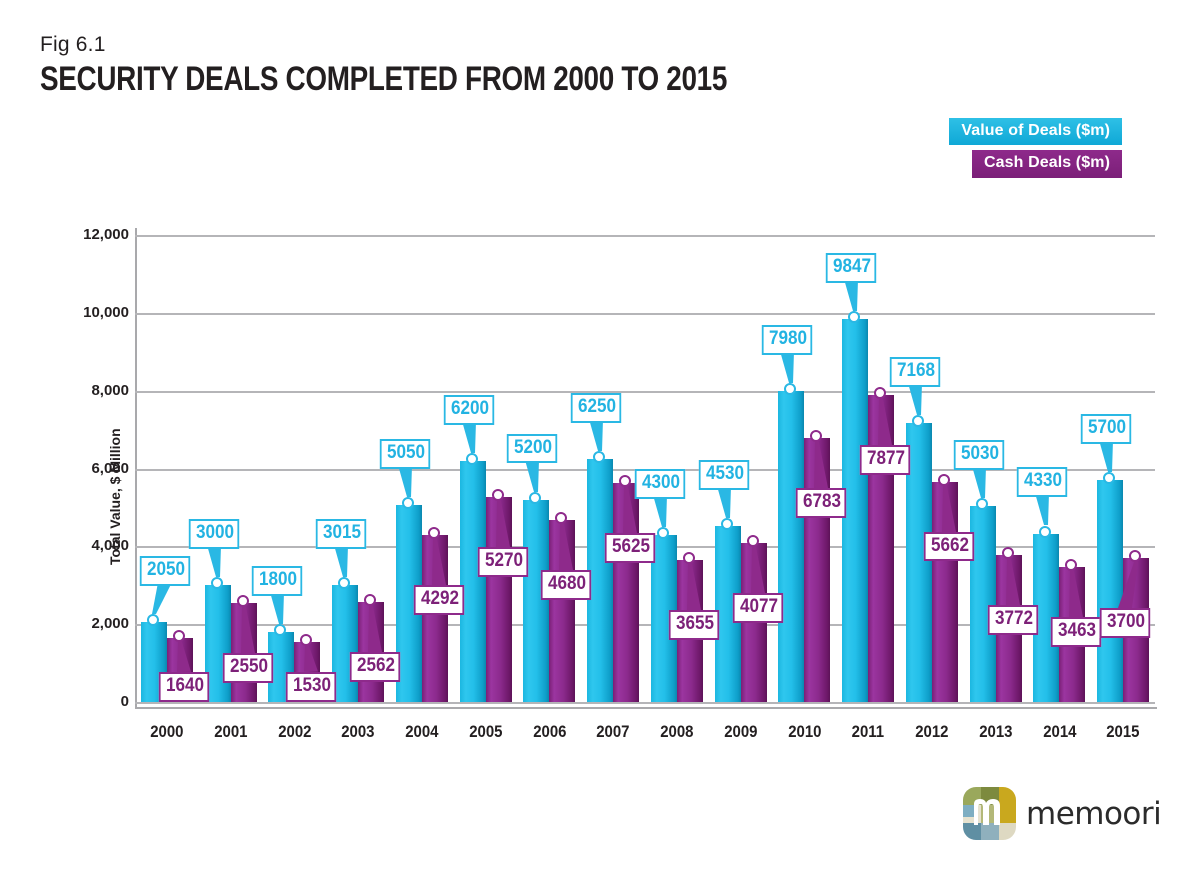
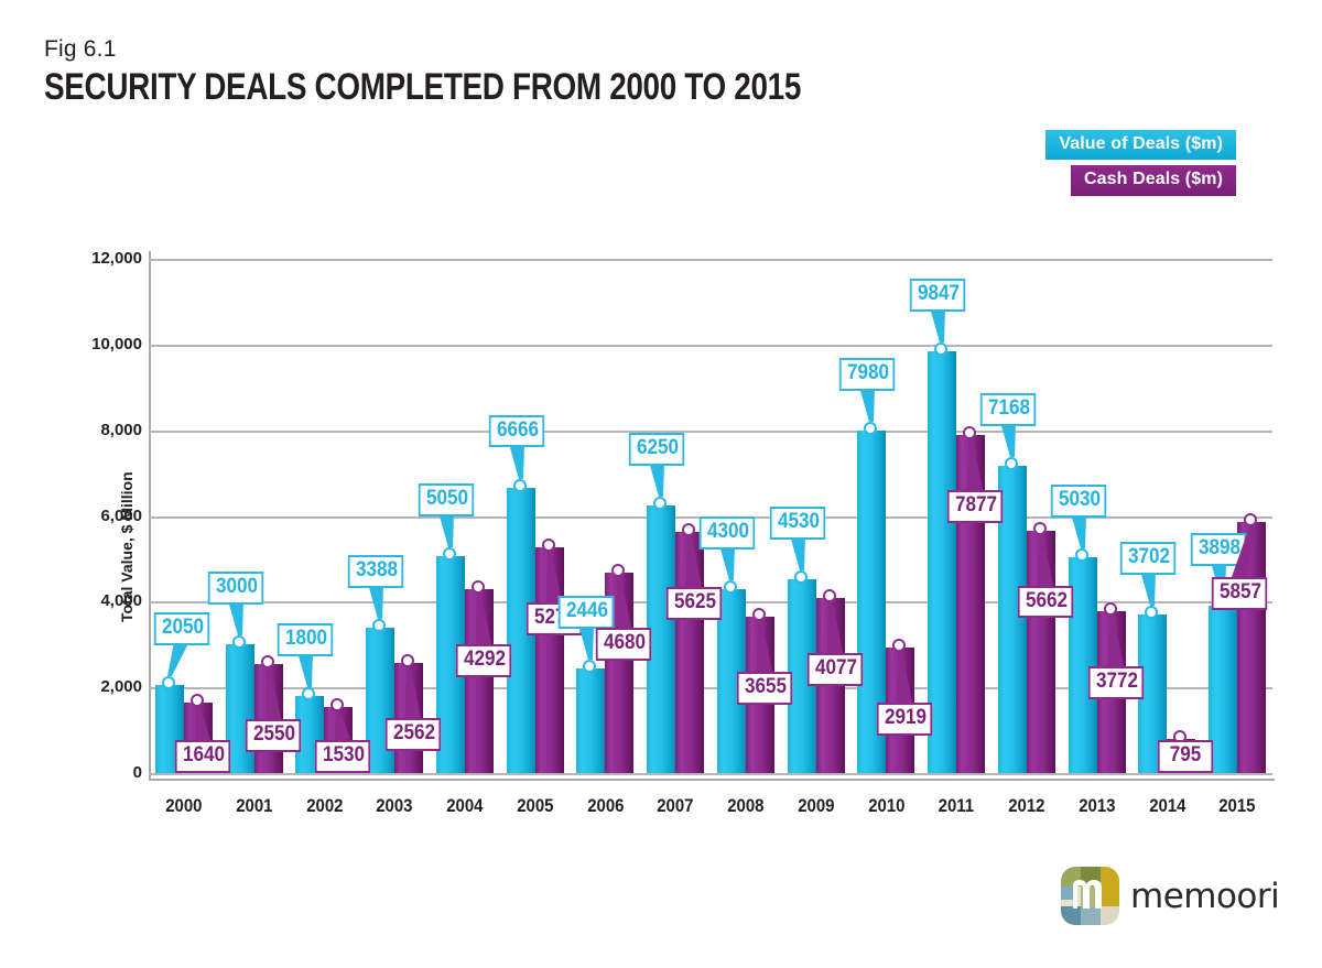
Value of Deals ($m)/2003: 3015 -> 3388
Value of Deals ($m)/2005: 6200 -> 6666
Value of Deals ($m)/2006: 5200 -> 2446
Cash Deals ($m)/2010: 6783 -> 2919
Value of Deals ($m)/2014: 4330 -> 3702
Cash Deals ($m)/2014: 3463 -> 795
Value of Deals ($m)/2015: 5700 -> 3898
Cash Deals ($m)/2015: 3700 -> 5857
